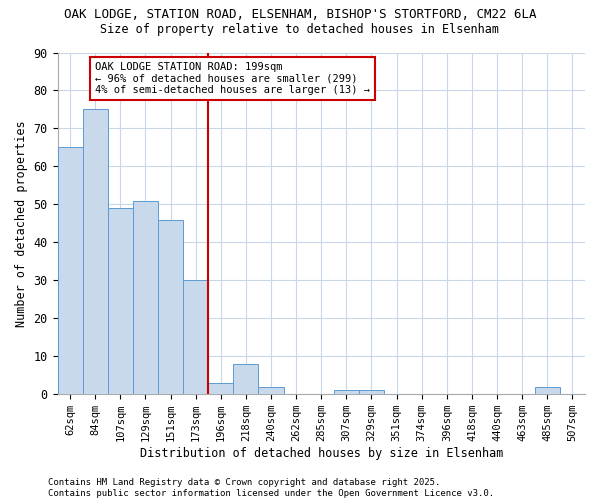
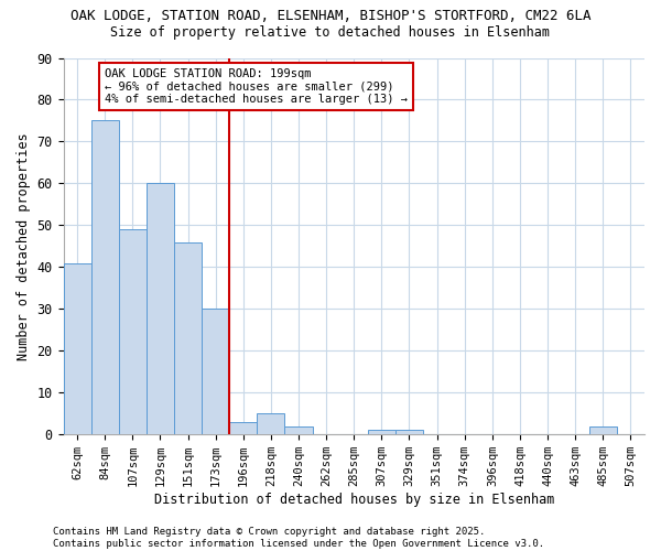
62sqm: 65 -> 41
129sqm: 51 -> 60
218sqm: 8 -> 5
